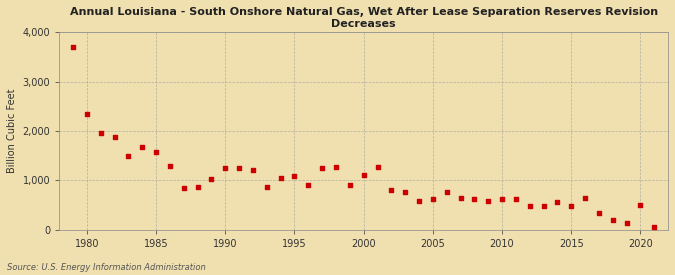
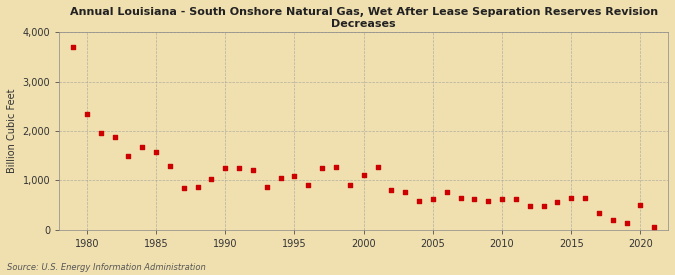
2015: 480 -> 650
